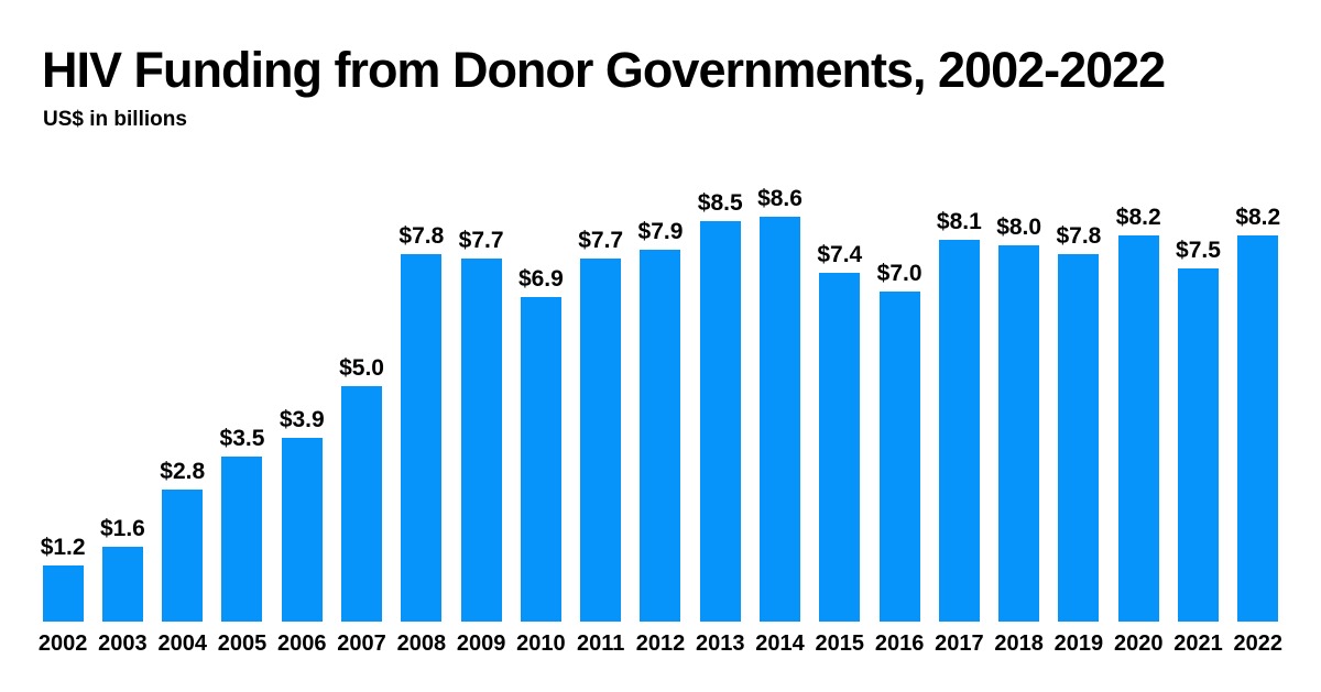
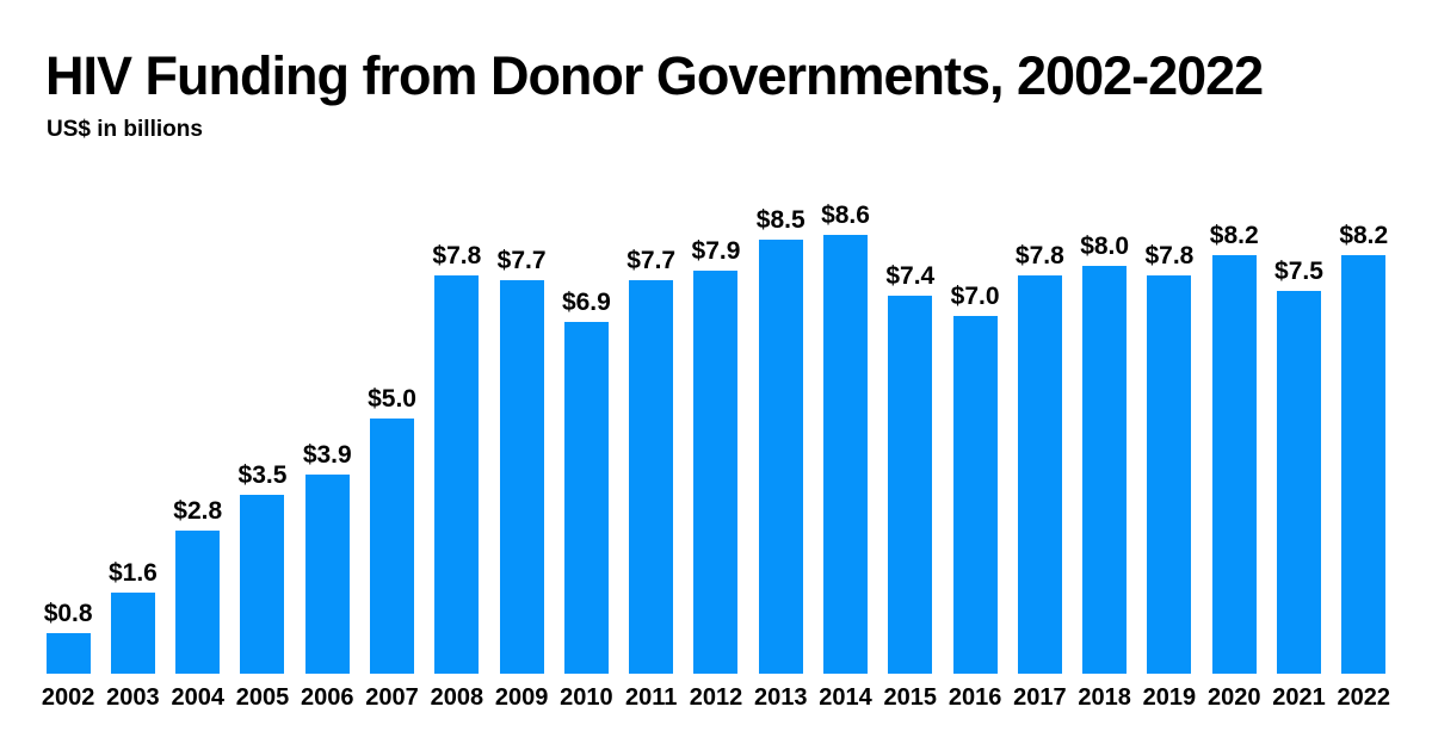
2002: $1.2 -> $0.8
2017: $8.1 -> $7.8
